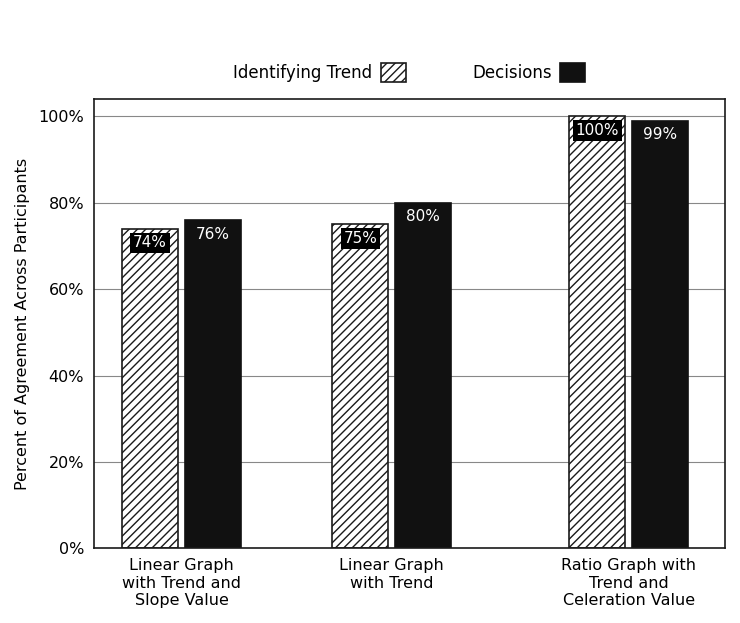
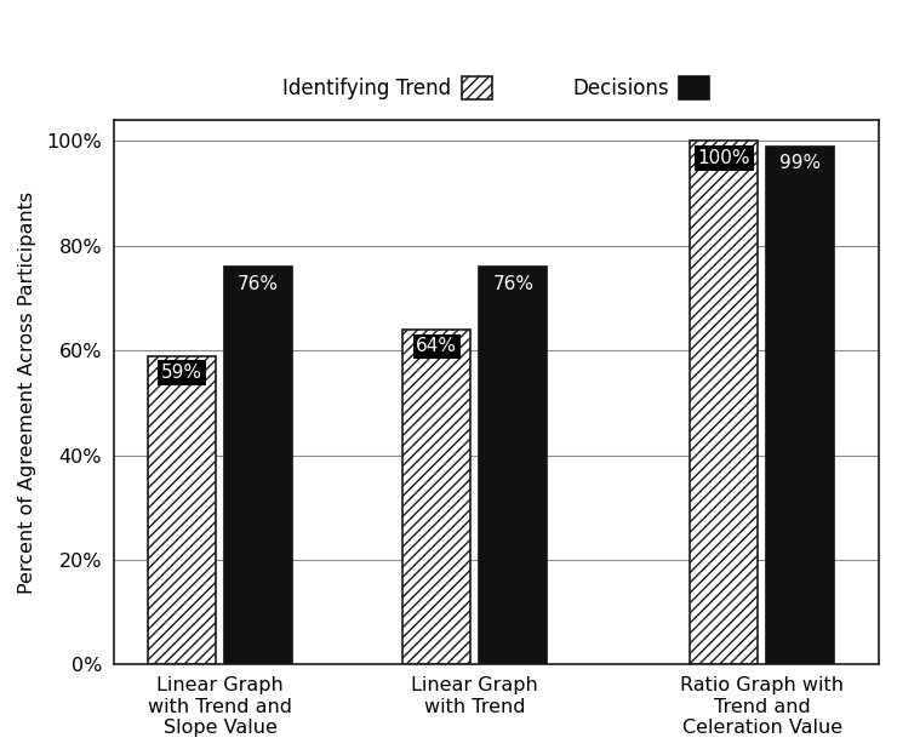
Identifying Trend/Linear Graph with Trend and Slope Value: 74% -> 59%
Identifying Trend/Linear Graph with Trend: 75% -> 64%
Decisions/Linear Graph with Trend: 80% -> 76%
